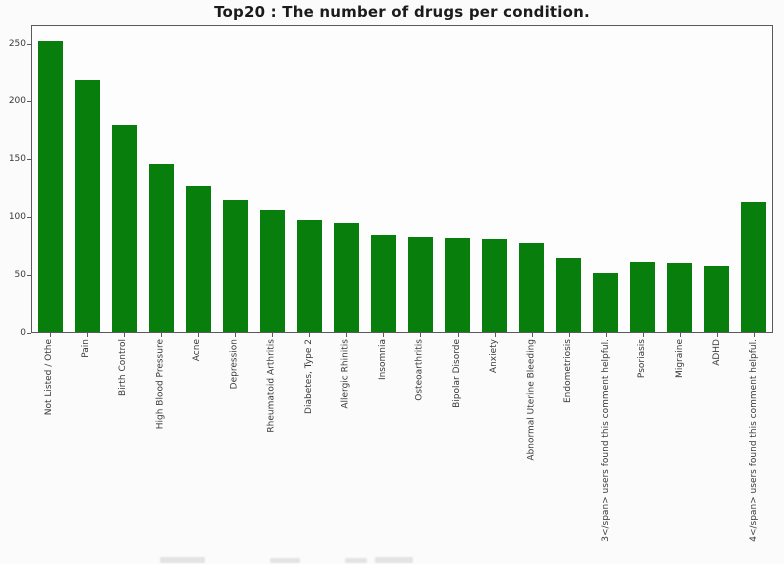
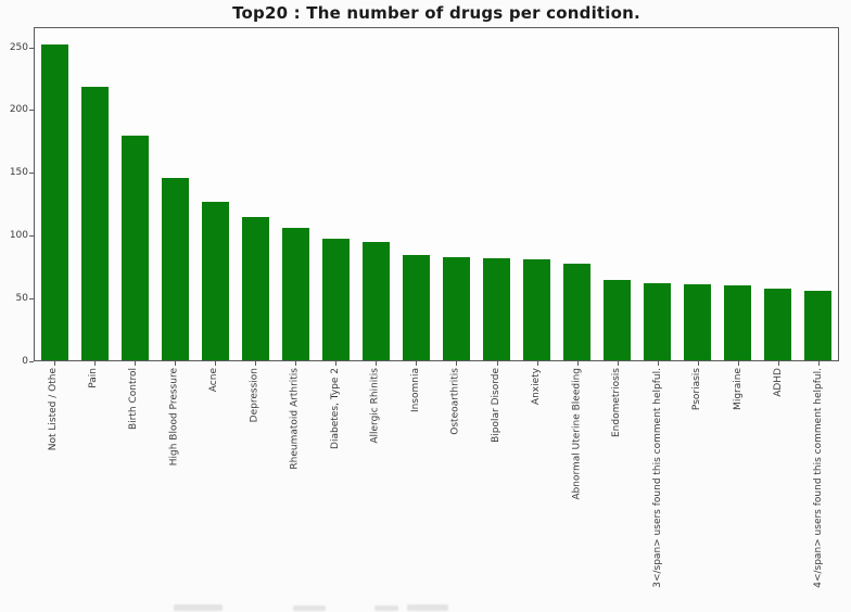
3</span> users found this comment helpful.: 51 -> 62
4</span> users found this comment helpful.: 113 -> 56
